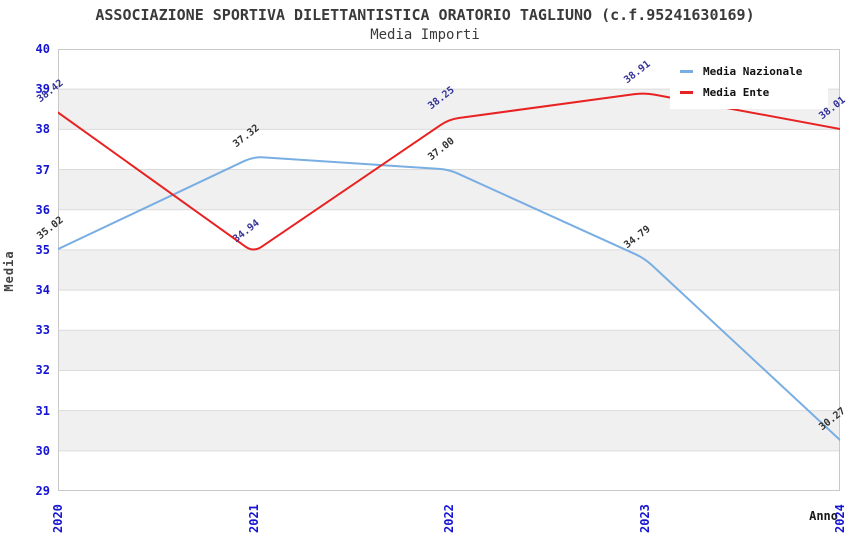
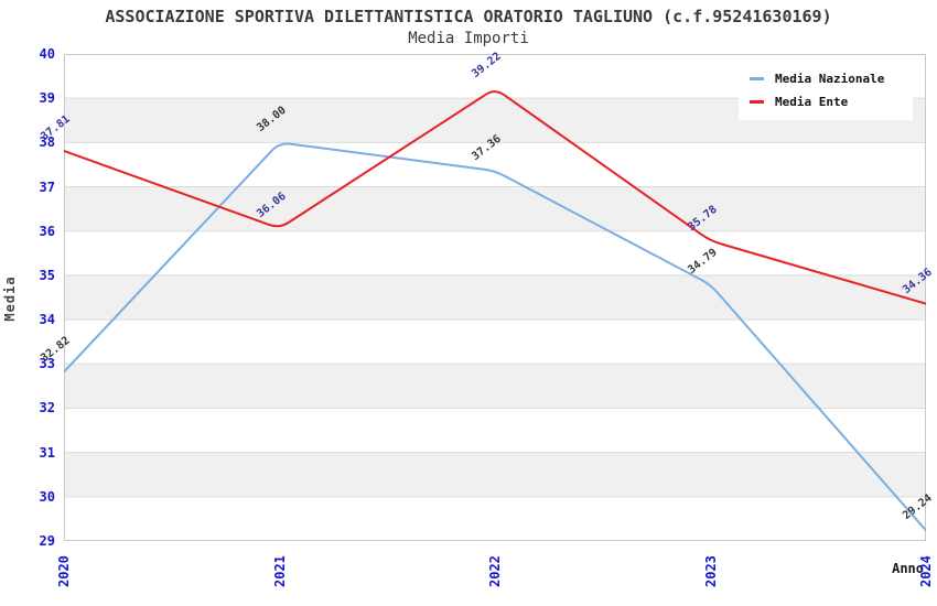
Media Nazionale/2020: 35.02 -> 32.82
Media Ente/2020: 38.42 -> 37.81
Media Nazionale/2021: 37.32 -> 38.00
Media Ente/2021: 34.94 -> 36.06
Media Nazionale/2022: 37.00 -> 37.36
Media Ente/2022: 38.25 -> 39.22
Media Ente/2023: 38.91 -> 35.78
Media Nazionale/2024: 30.27 -> 29.24
Media Ente/2024: 38.01 -> 34.36
